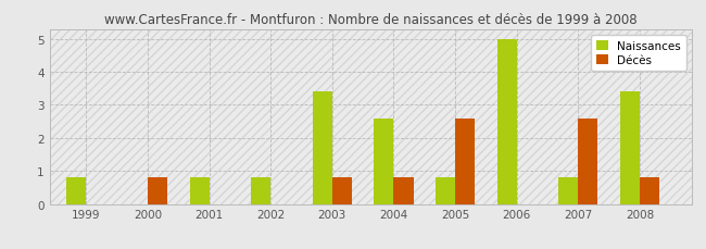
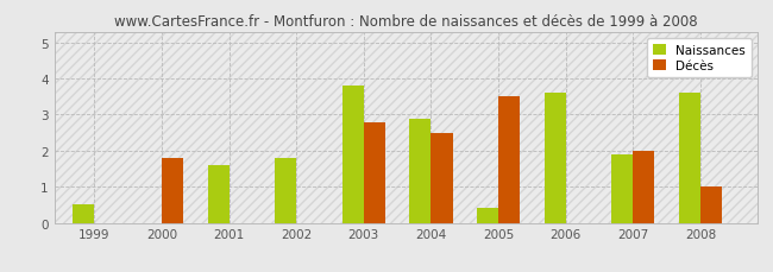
Naissances/1999: 0.8 -> 0.5
Décès/2000: 0.8 -> 1.8
Naissances/2001: 0.8 -> 1.6
Naissances/2002: 0.8 -> 1.8
Naissances/2003: 3.4 -> 3.8
Décès/2003: 0.8 -> 2.8
Naissances/2004: 2.6 -> 2.9
Décès/2004: 0.8 -> 2.5
Naissances/2005: 0.8 -> 0.4
Décès/2005: 2.6 -> 3.5
Naissances/2006: 5.0 -> 3.6
Naissances/2007: 0.8 -> 1.9
Décès/2007: 2.6 -> 2.0
Naissances/2008: 3.4 -> 3.6
Décès/2008: 0.8 -> 1.0
